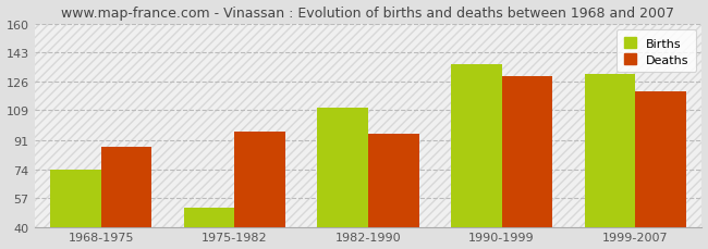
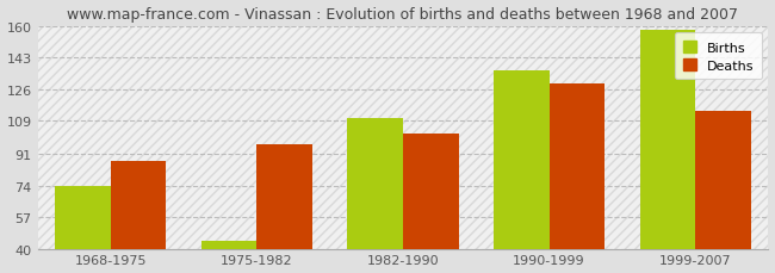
Births/1975-1982: 51 -> 44
Deaths/1982-1990: 95 -> 102
Births/1999-2007: 130 -> 158
Deaths/1999-2007: 120 -> 114
